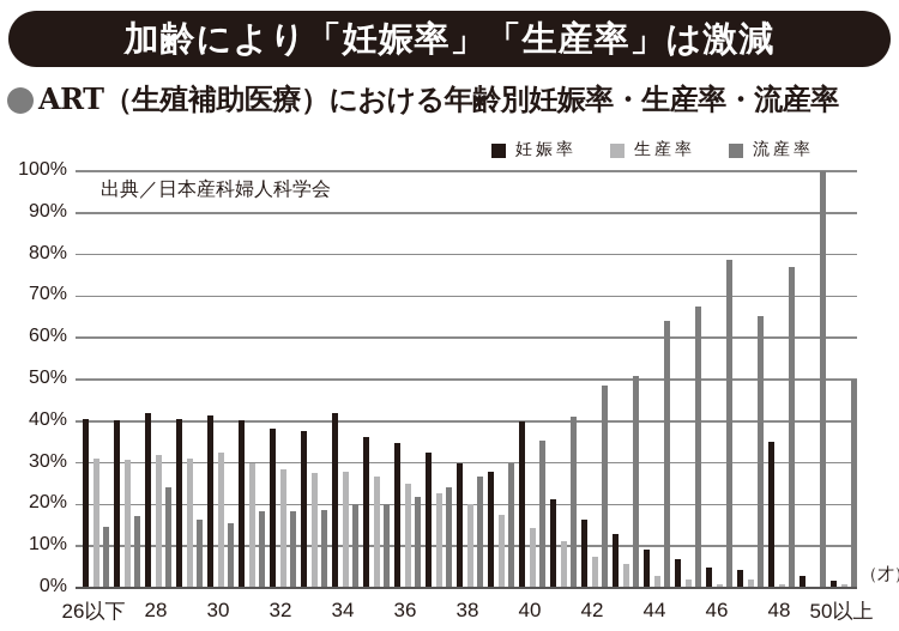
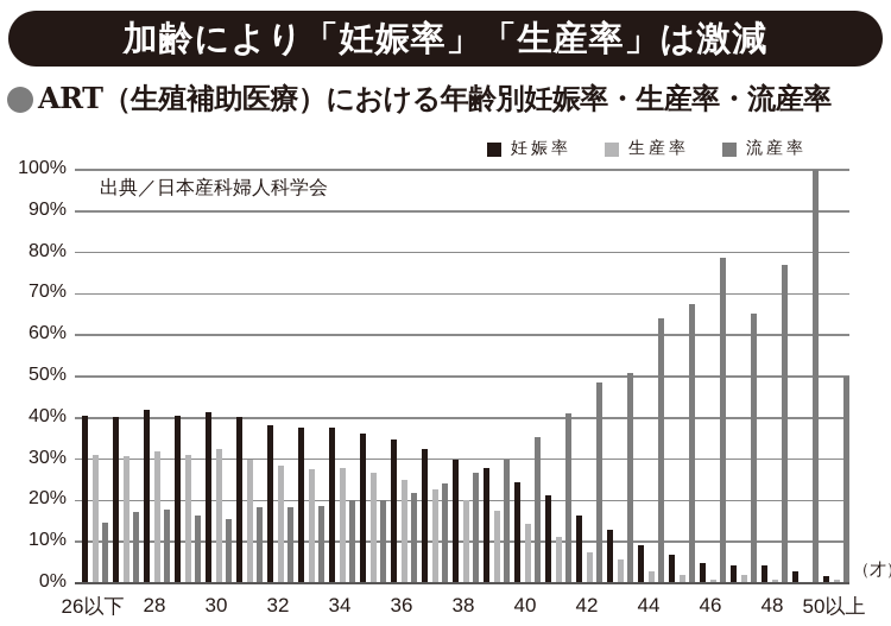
流産率/28: 24% -> 18%
妊娠率/34: 42% -> 38%
妊娠率/40: 40% -> 24%
妊娠率/48: 35% -> 4%
